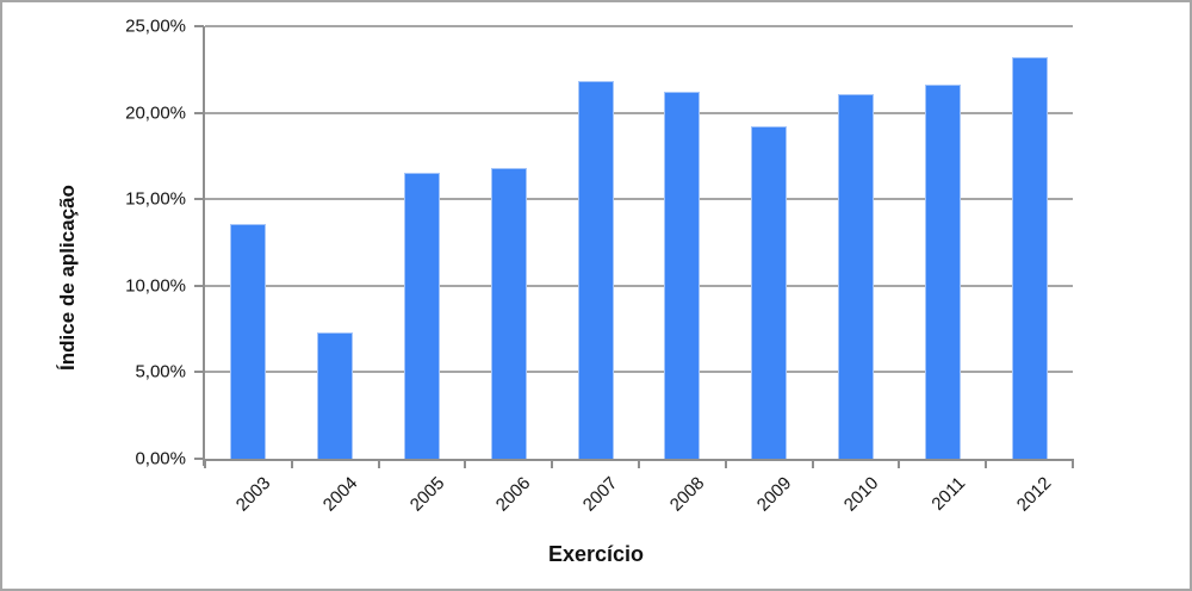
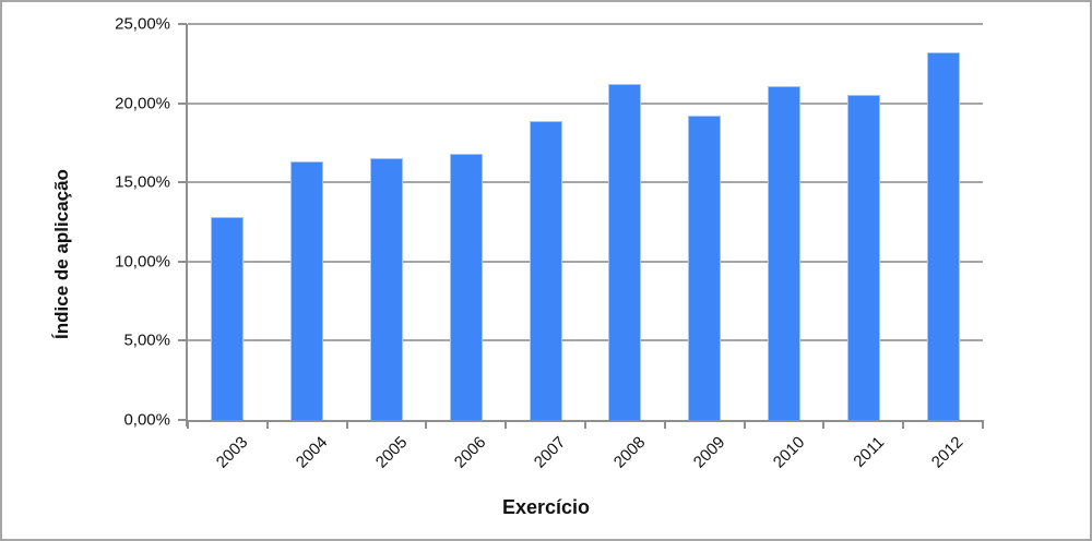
2003: 13,6% -> 12,8%
2004: 7,3% -> 16,3%
2007: 21,8% -> 18,9%
2011: 21,6% -> 20,5%
